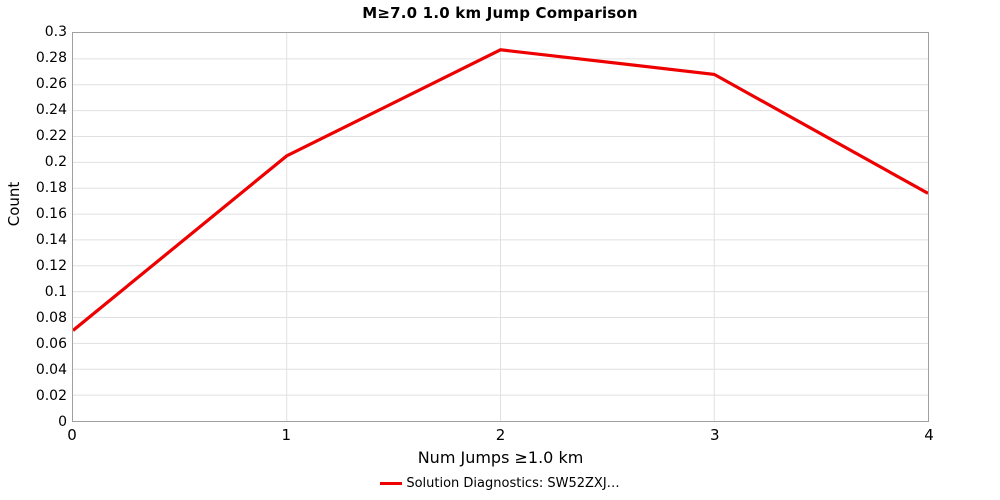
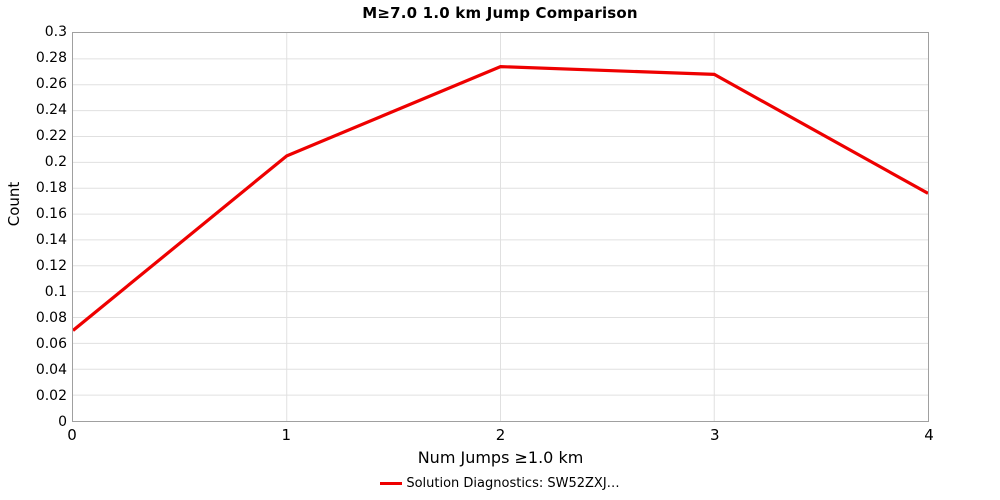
2: 0.287 -> 0.274
